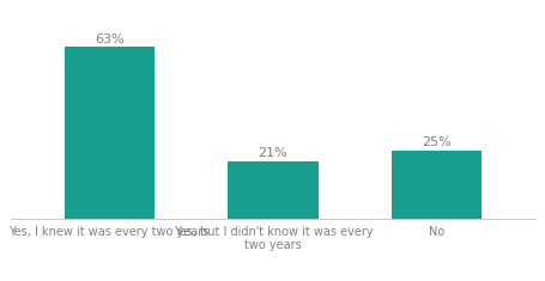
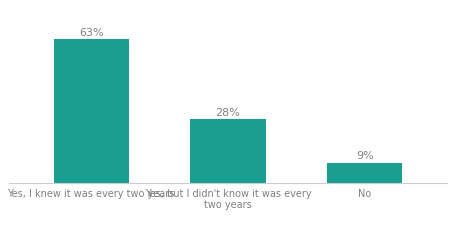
Yes, but I didn't know it was every two years: 21% -> 28%
No: 25% -> 9%
